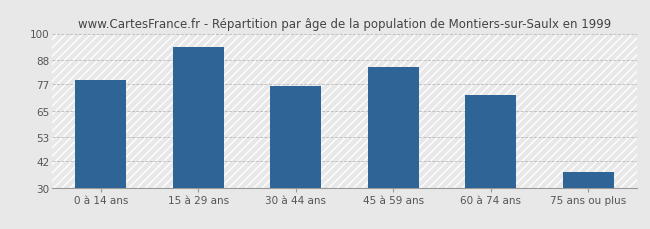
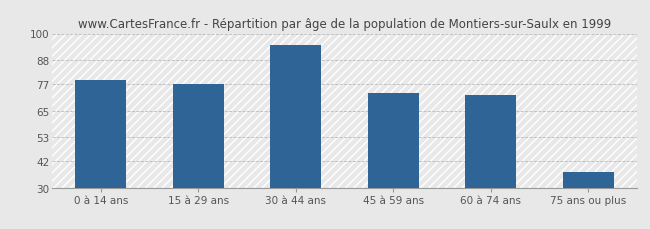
15 à 29 ans: 94 -> 77
30 à 44 ans: 76 -> 95
45 à 59 ans: 85 -> 73
